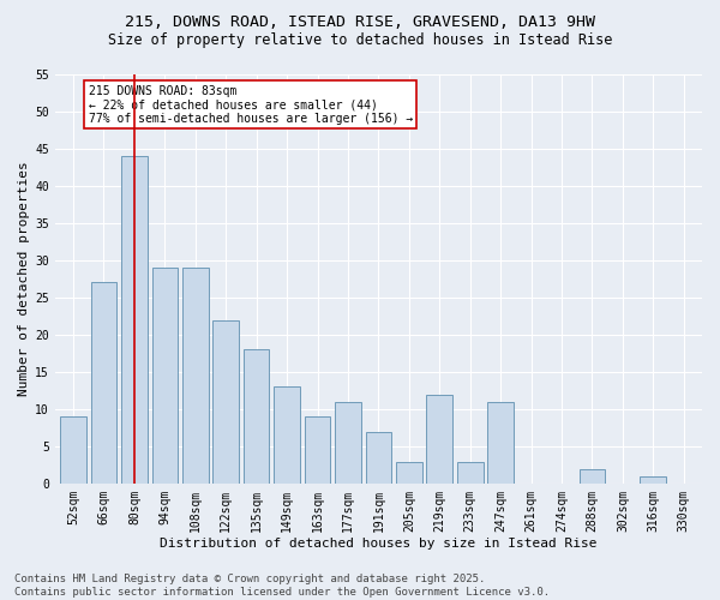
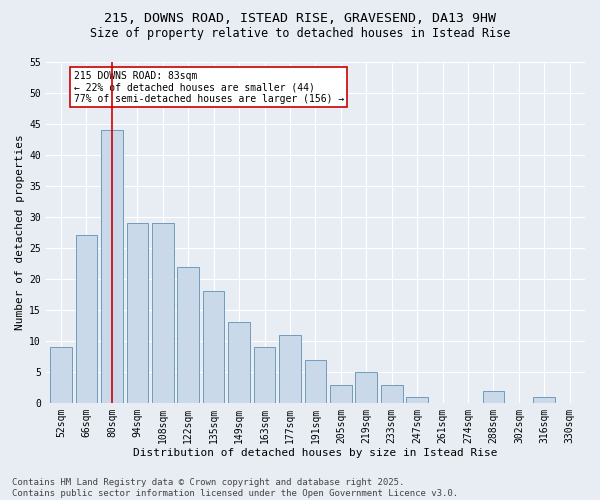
219sqm: 12 -> 5
247sqm: 11 -> 1
